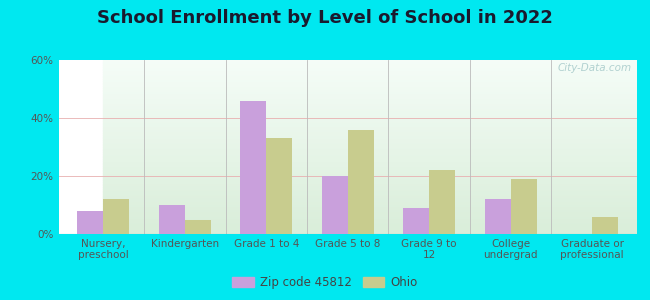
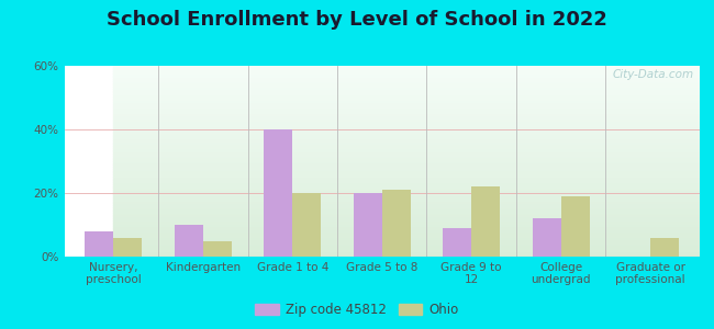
Ohio/Nursery, preschool: 12% -> 6%
Zip code 45812/Grade 1 to 4: 46% -> 40%
Ohio/Grade 1 to 4: 33% -> 20%
Ohio/Grade 5 to 8: 36% -> 21%
